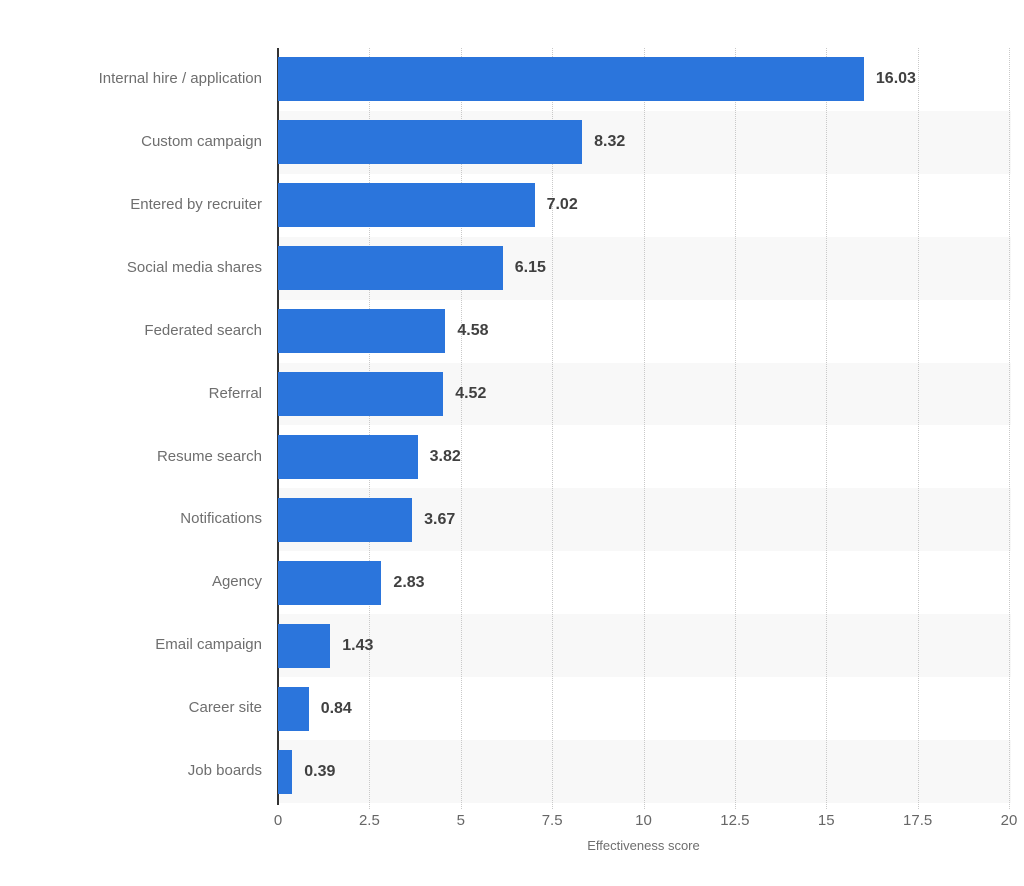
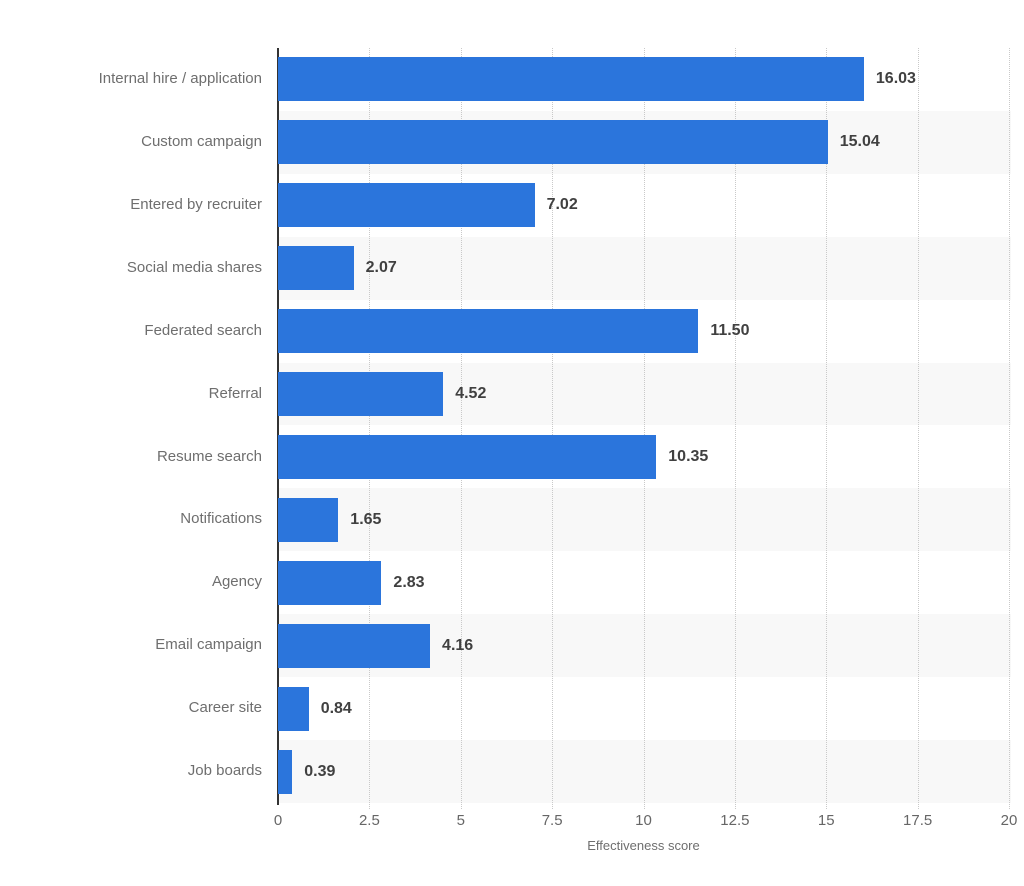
Custom campaign: 8.32 -> 15.04
Social media shares: 6.15 -> 2.07
Federated search: 4.58 -> 11.50
Resume search: 3.82 -> 10.35
Notifications: 3.67 -> 1.65
Email campaign: 1.43 -> 4.16
